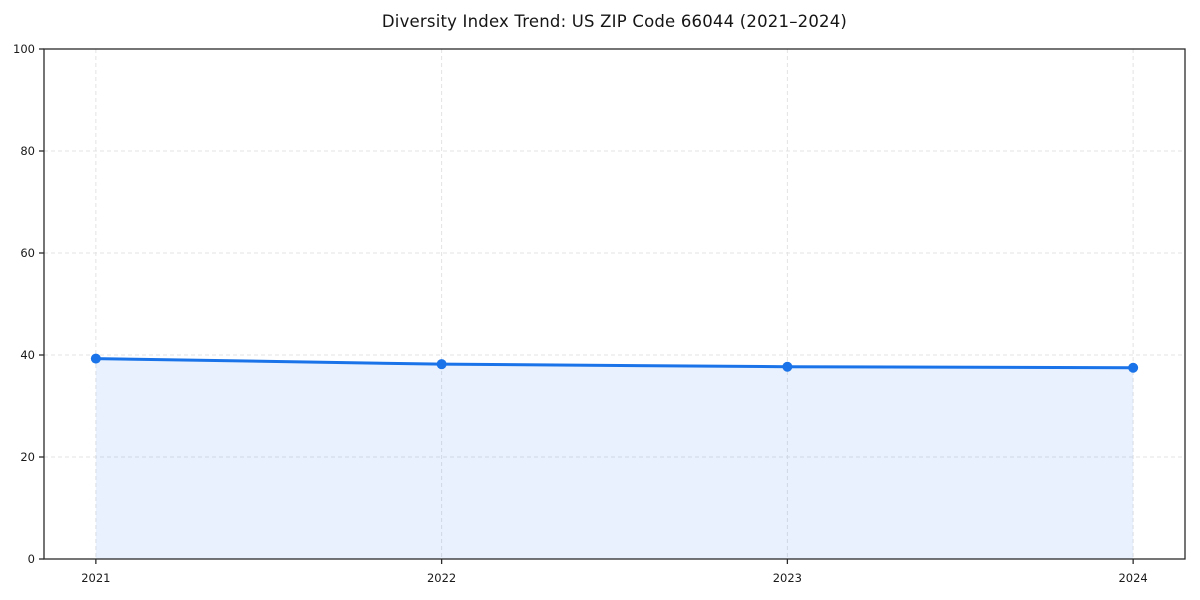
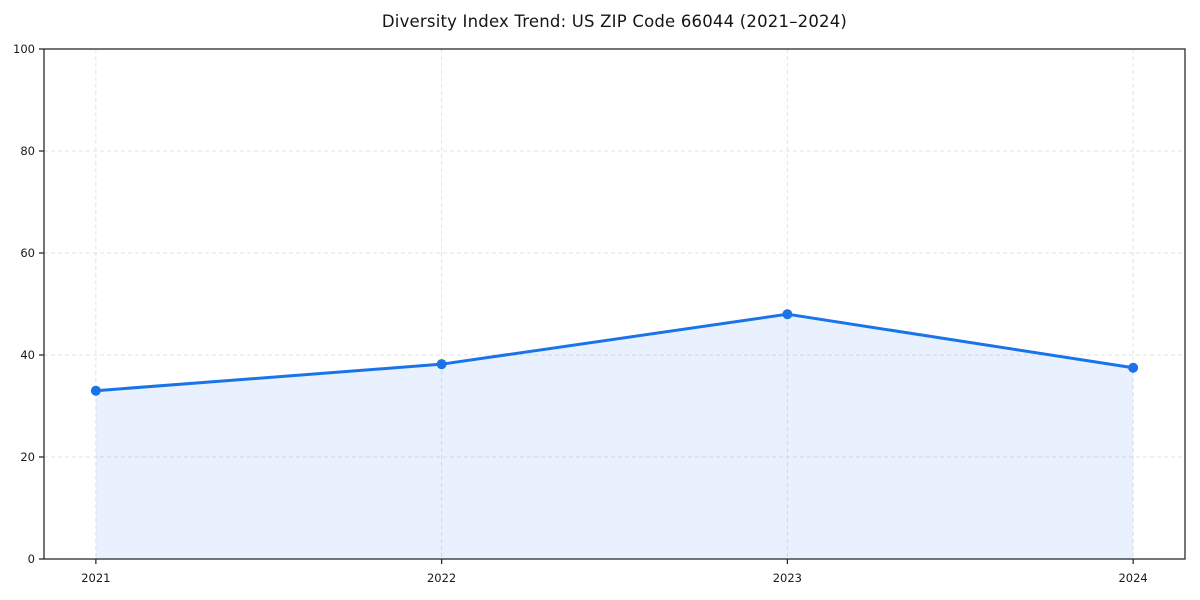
2021: 39 -> 33
2023: 38 -> 48
